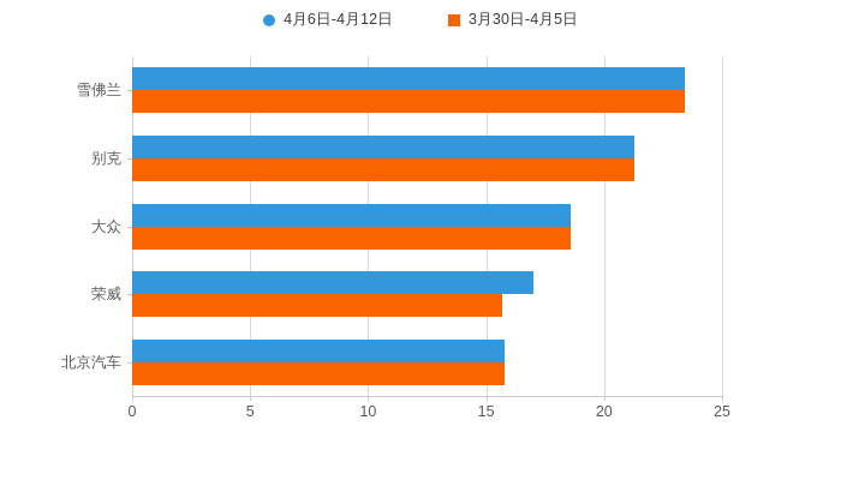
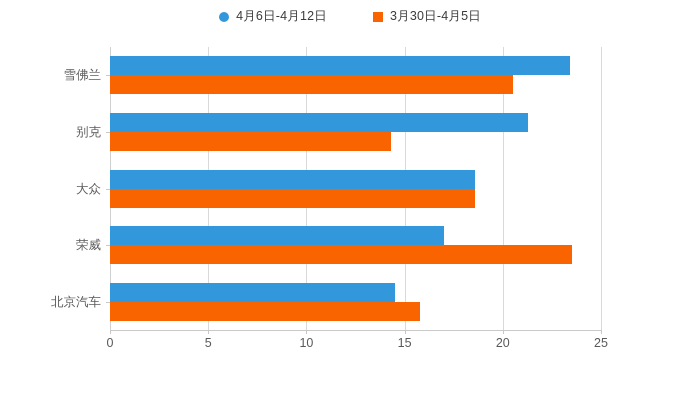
3月30日-4月5日/雪佛兰: 23.4 -> 20.5
3月30日-4月5日/别克: 21.3 -> 14.3
3月30日-4月5日/荣威: 15.7 -> 23.5
4月6日-4月12日/北京汽车: 15.8 -> 14.5
